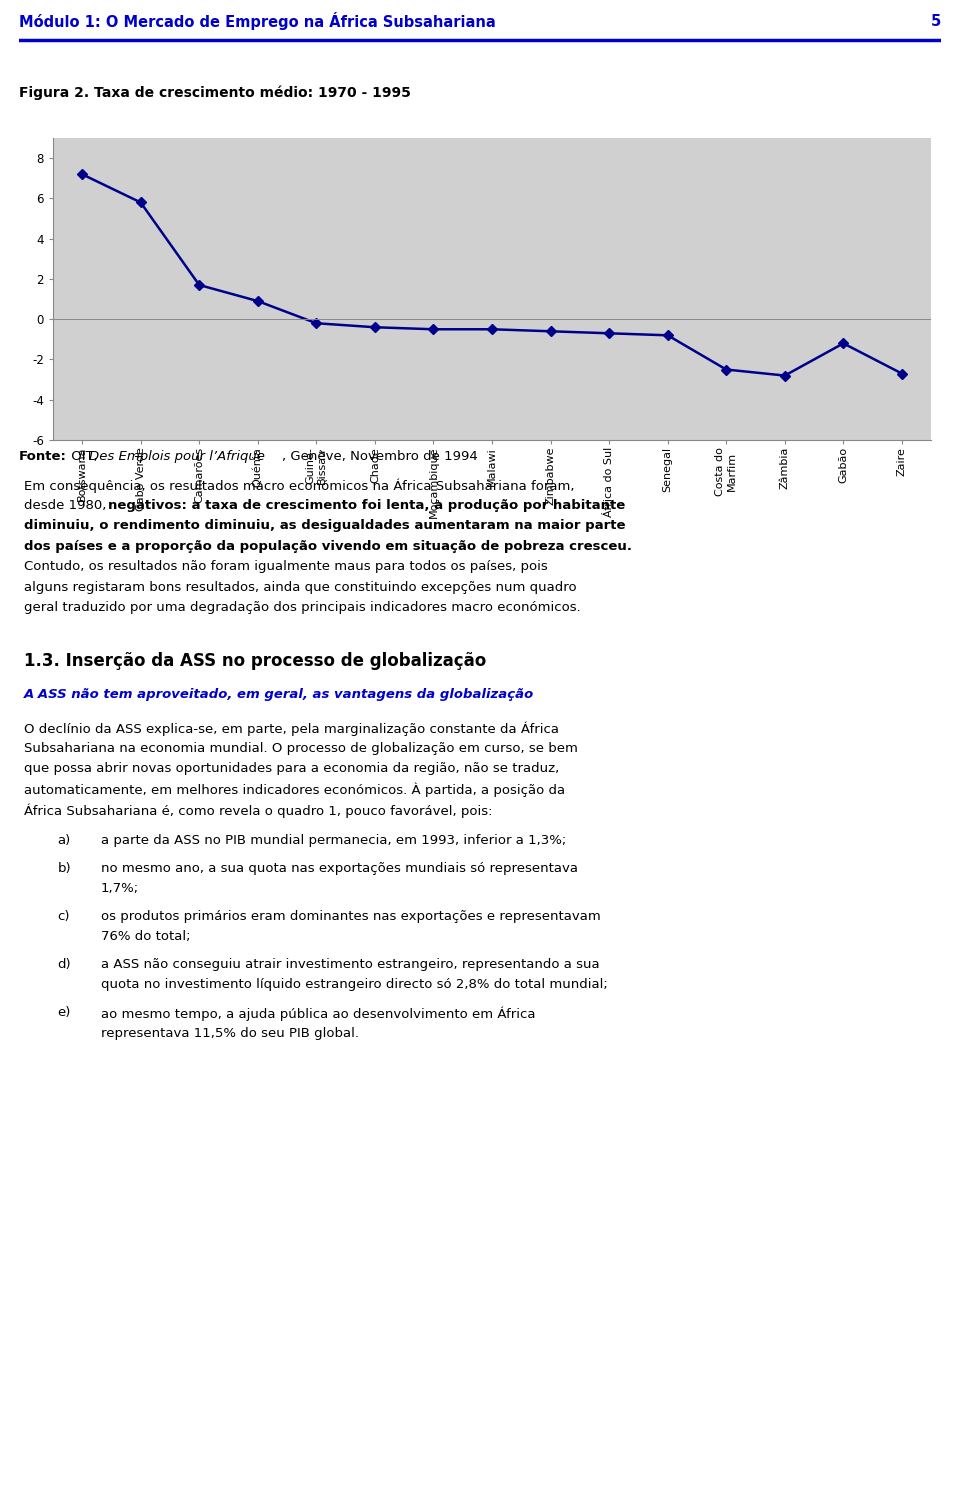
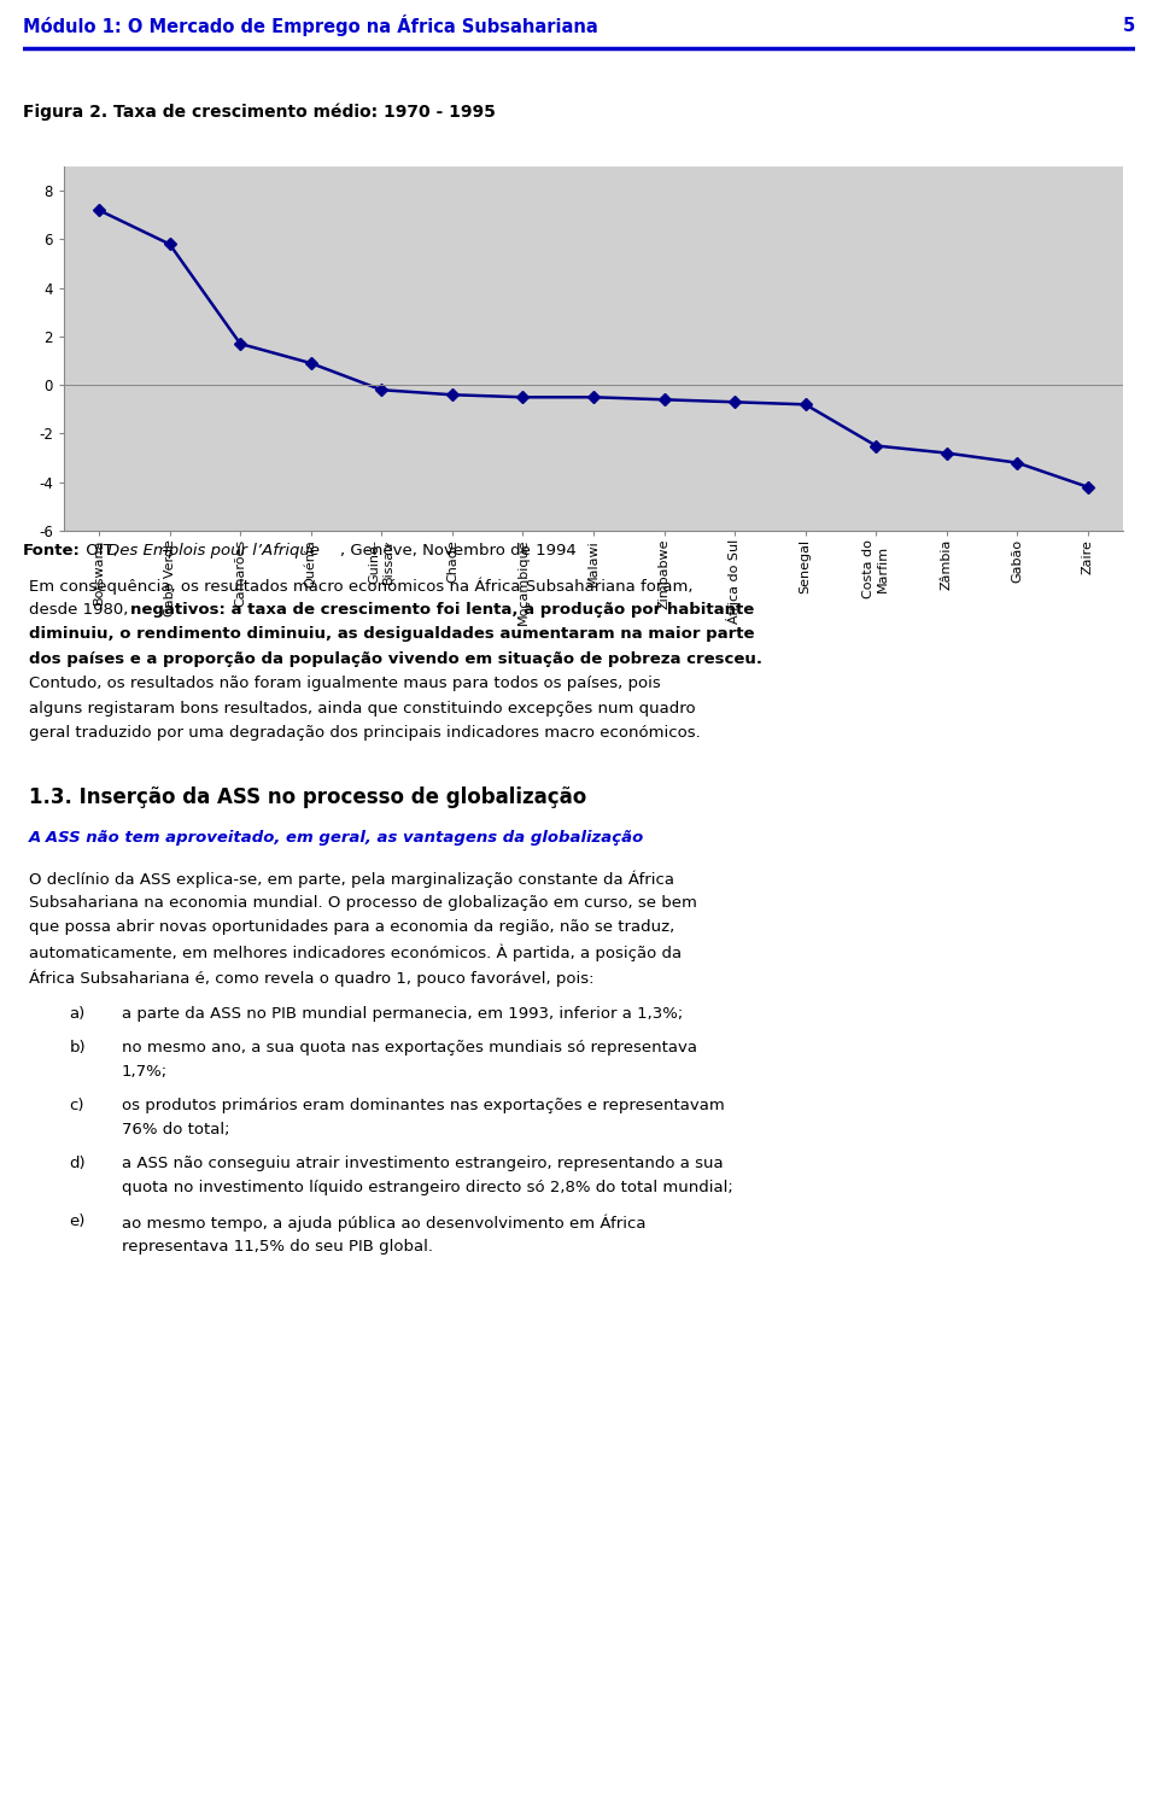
Gabão: -1.2 -> -3.2
Zaire: -2.7 -> -4.2
